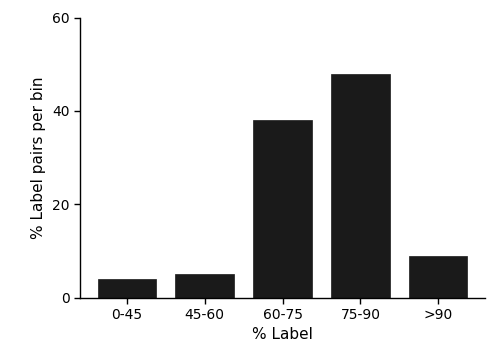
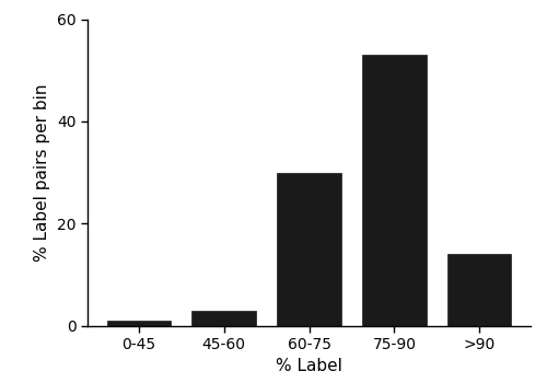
0-45: 4 -> 1
45-60: 5 -> 3
60-75: 38 -> 30
75-90: 48 -> 53
>90: 9 -> 14
